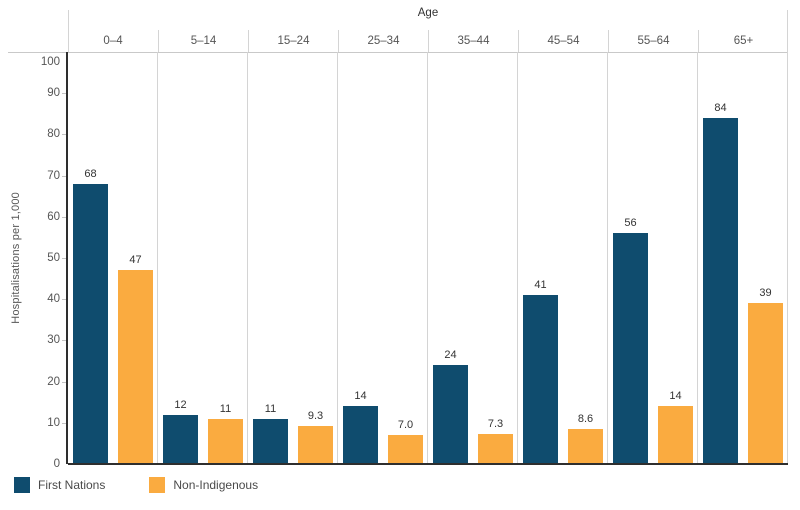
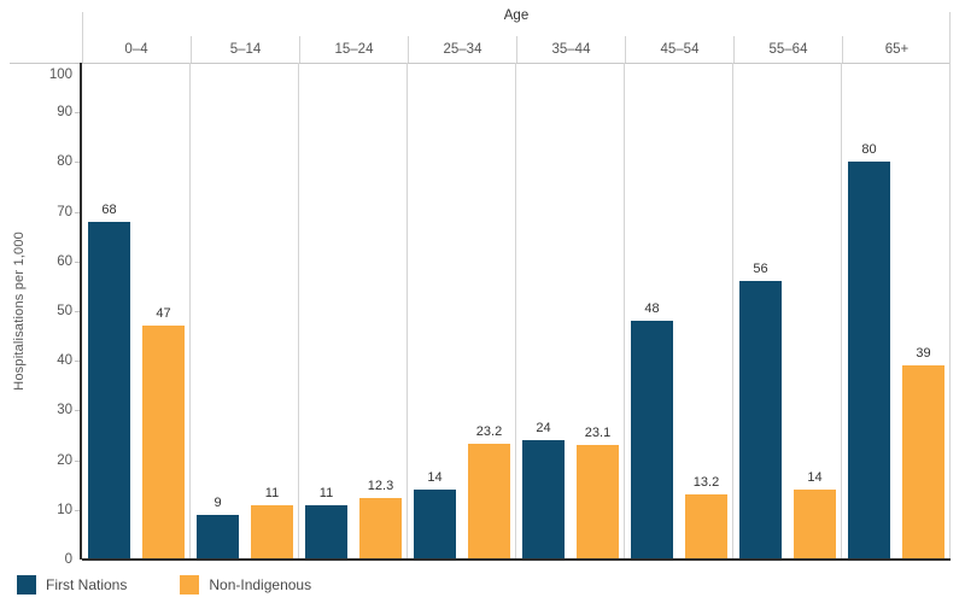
First Nations/5–14: 12 -> 9
Non-Indigenous/15–24: 9.3 -> 12.3
Non-Indigenous/25–34: 7.0 -> 23.2
Non-Indigenous/35–44: 7.3 -> 23.1
First Nations/45–54: 41 -> 48
Non-Indigenous/45–54: 8.6 -> 13.2
First Nations/65+: 84 -> 80
